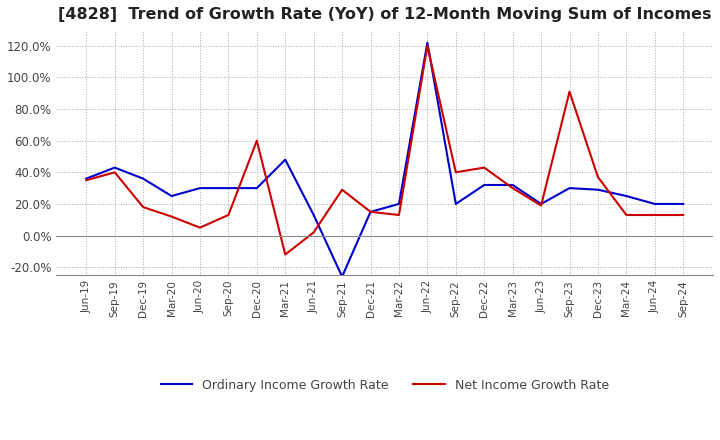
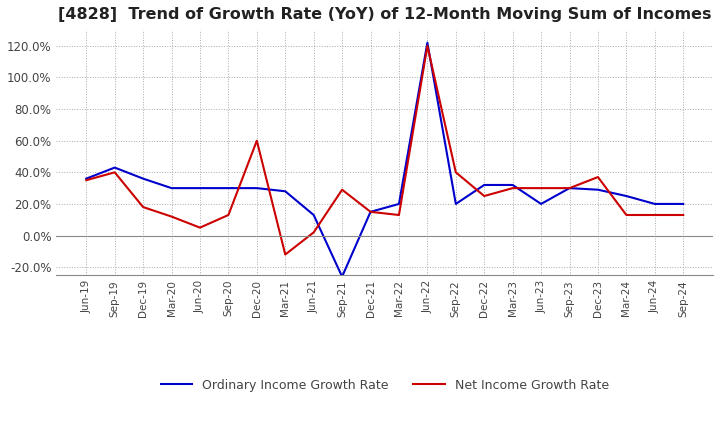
Ordinary Income Growth Rate/Mar-20: 25% -> 30%
Ordinary Income Growth Rate/Mar-21: 48% -> 28%
Net Income Growth Rate/Dec-22: 43% -> 25%
Net Income Growth Rate/Jun-23: 19% -> 30%
Net Income Growth Rate/Sep-23: 91% -> 30%
